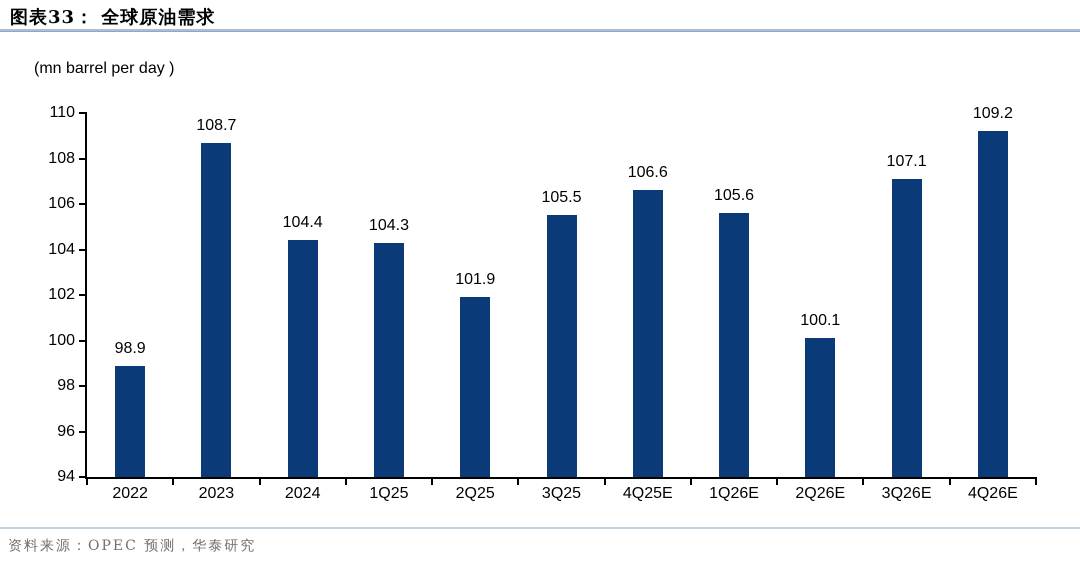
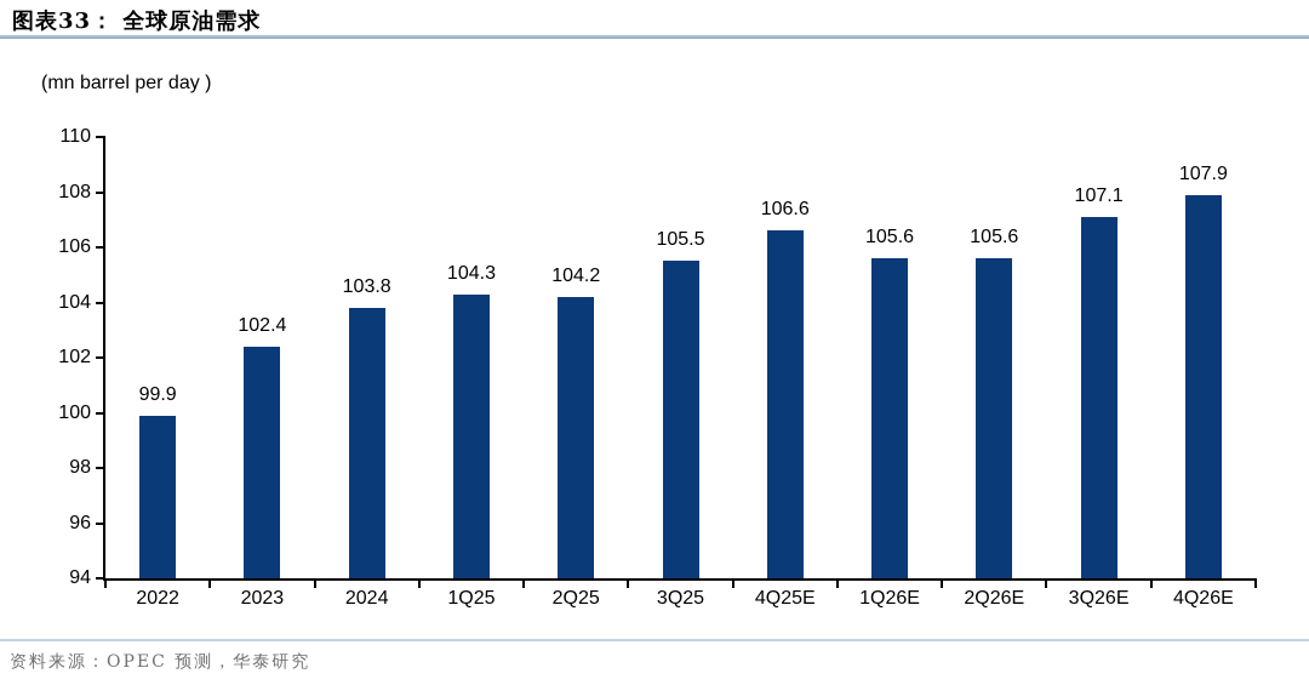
2022: 98.9 -> 99.9
2023: 108.7 -> 102.4
2024: 104.4 -> 103.8
2Q25: 101.9 -> 104.2
2Q26E: 100.1 -> 105.6
4Q26E: 109.2 -> 107.9
